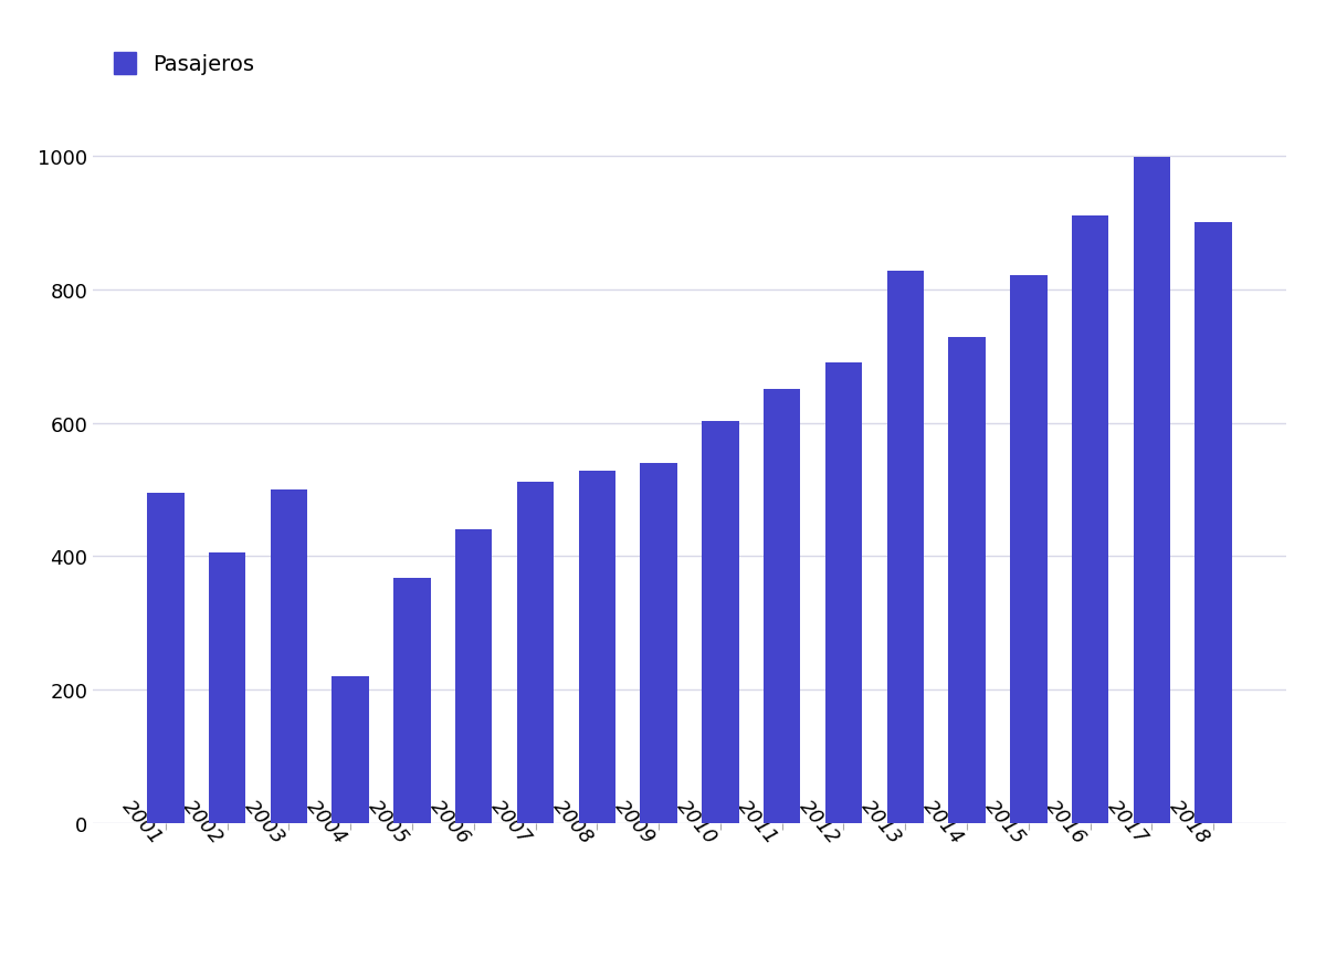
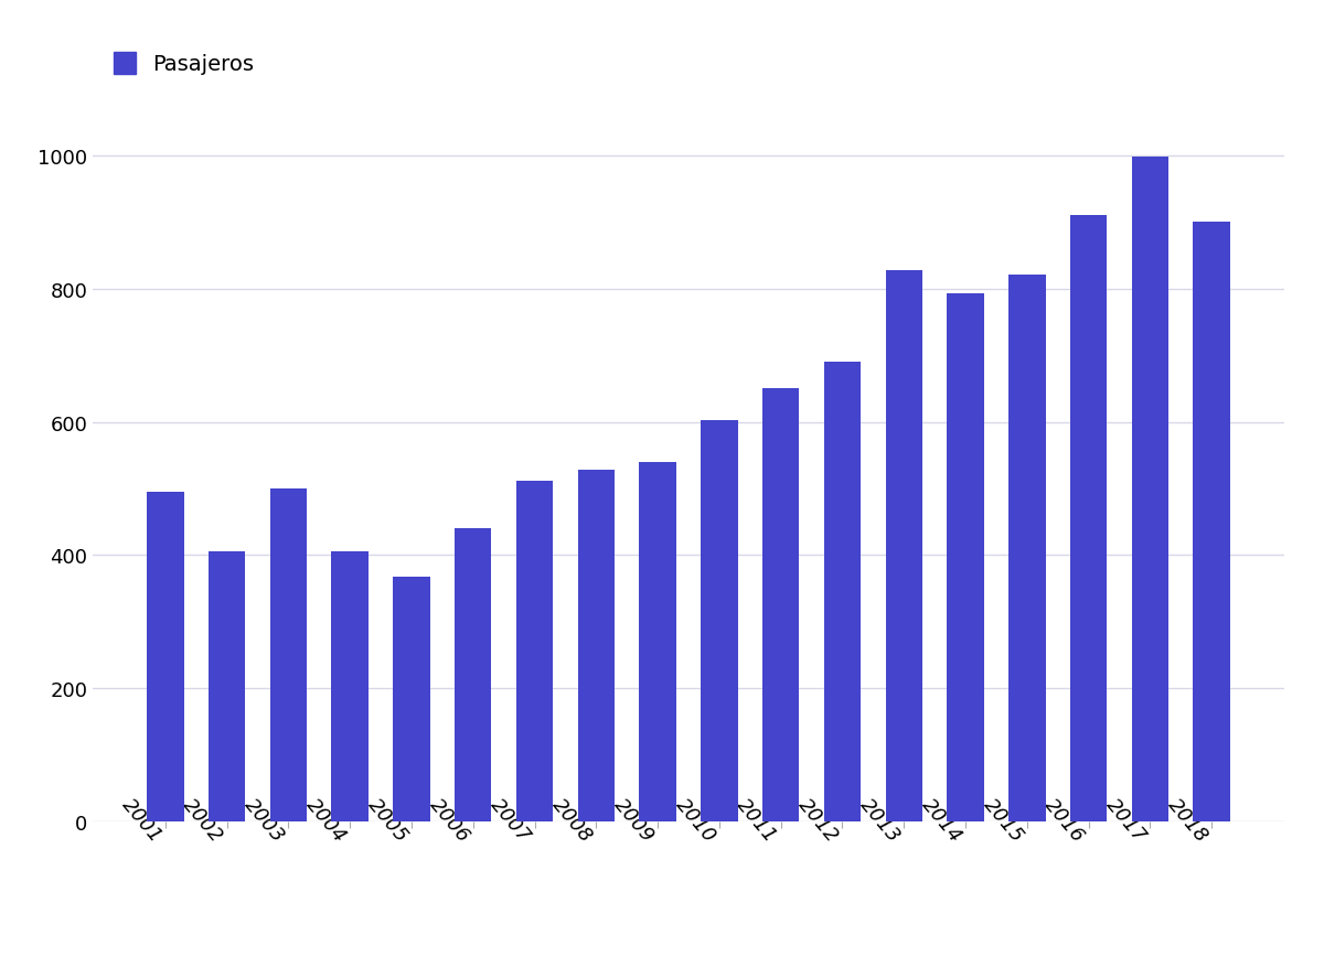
2004: 220 -> 405
2014: 728 -> 793
